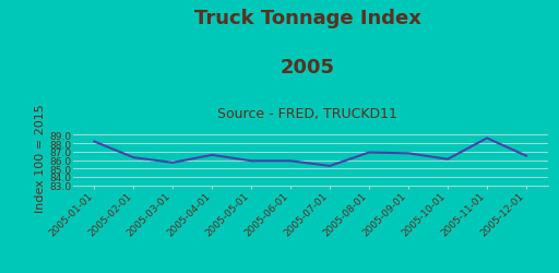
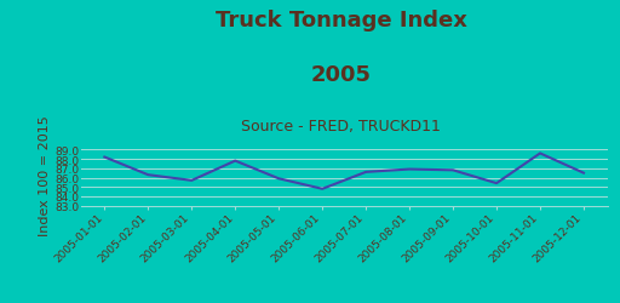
2005-04-01: 86.6 -> 87.8
2005-06-01: 85.9 -> 84.8
2005-07-01: 85.3 -> 86.6
2005-10-01: 86.1 -> 85.4
